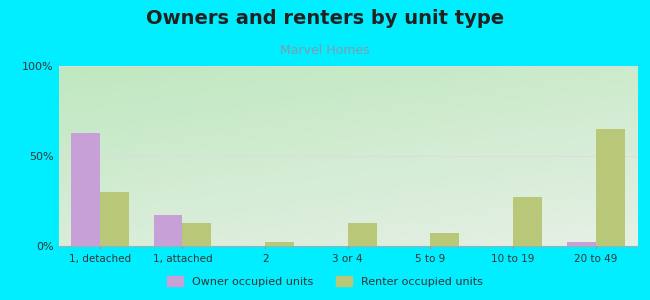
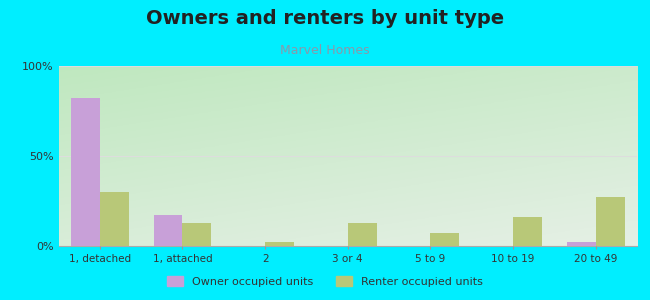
Owner occupied units/1, detached: 63% -> 82%
Renter occupied units/10 to 19: 27% -> 16%
Renter occupied units/20 to 49: 65% -> 27%
